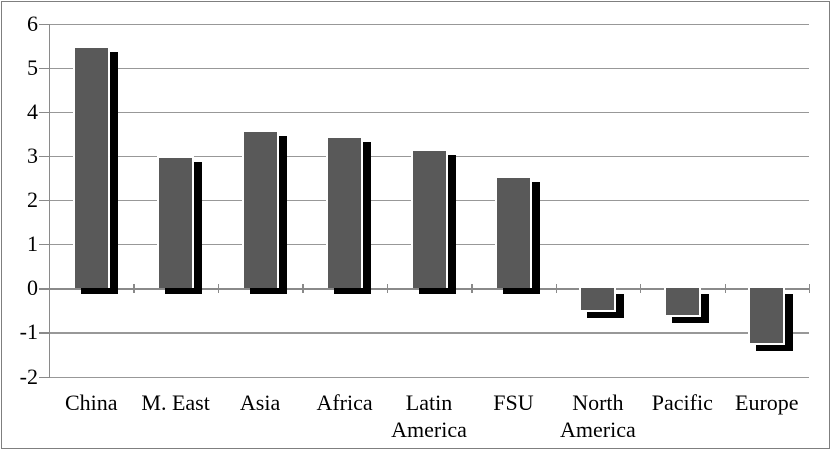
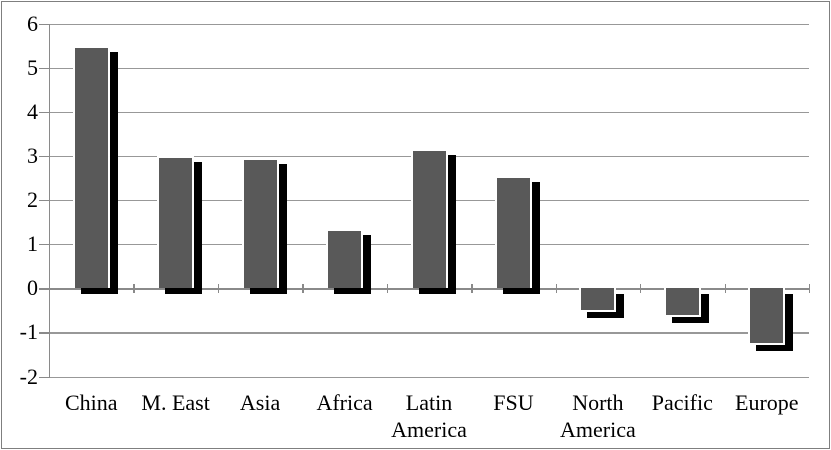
Asia: 3.5 -> 2.9
Africa: 3.4 -> 1.3
